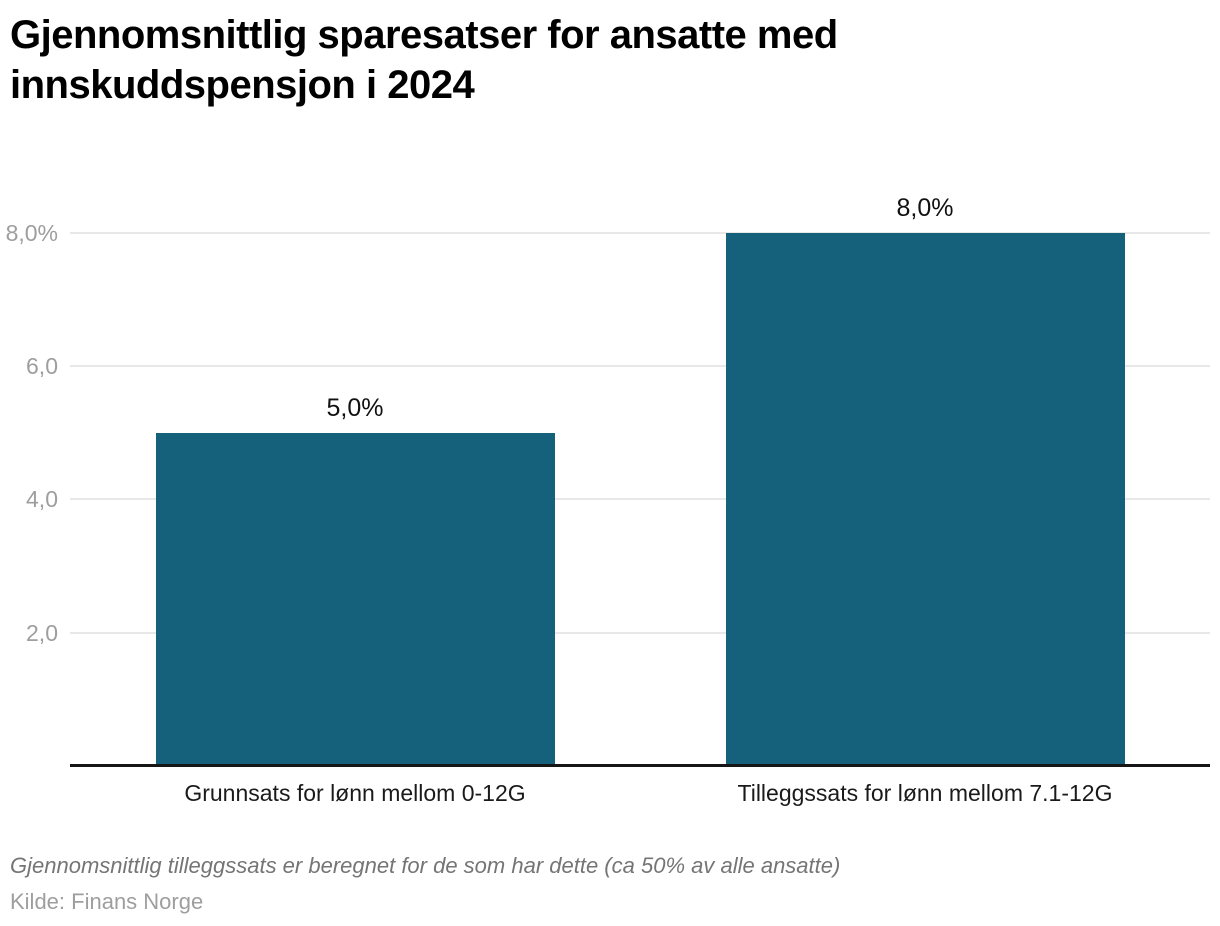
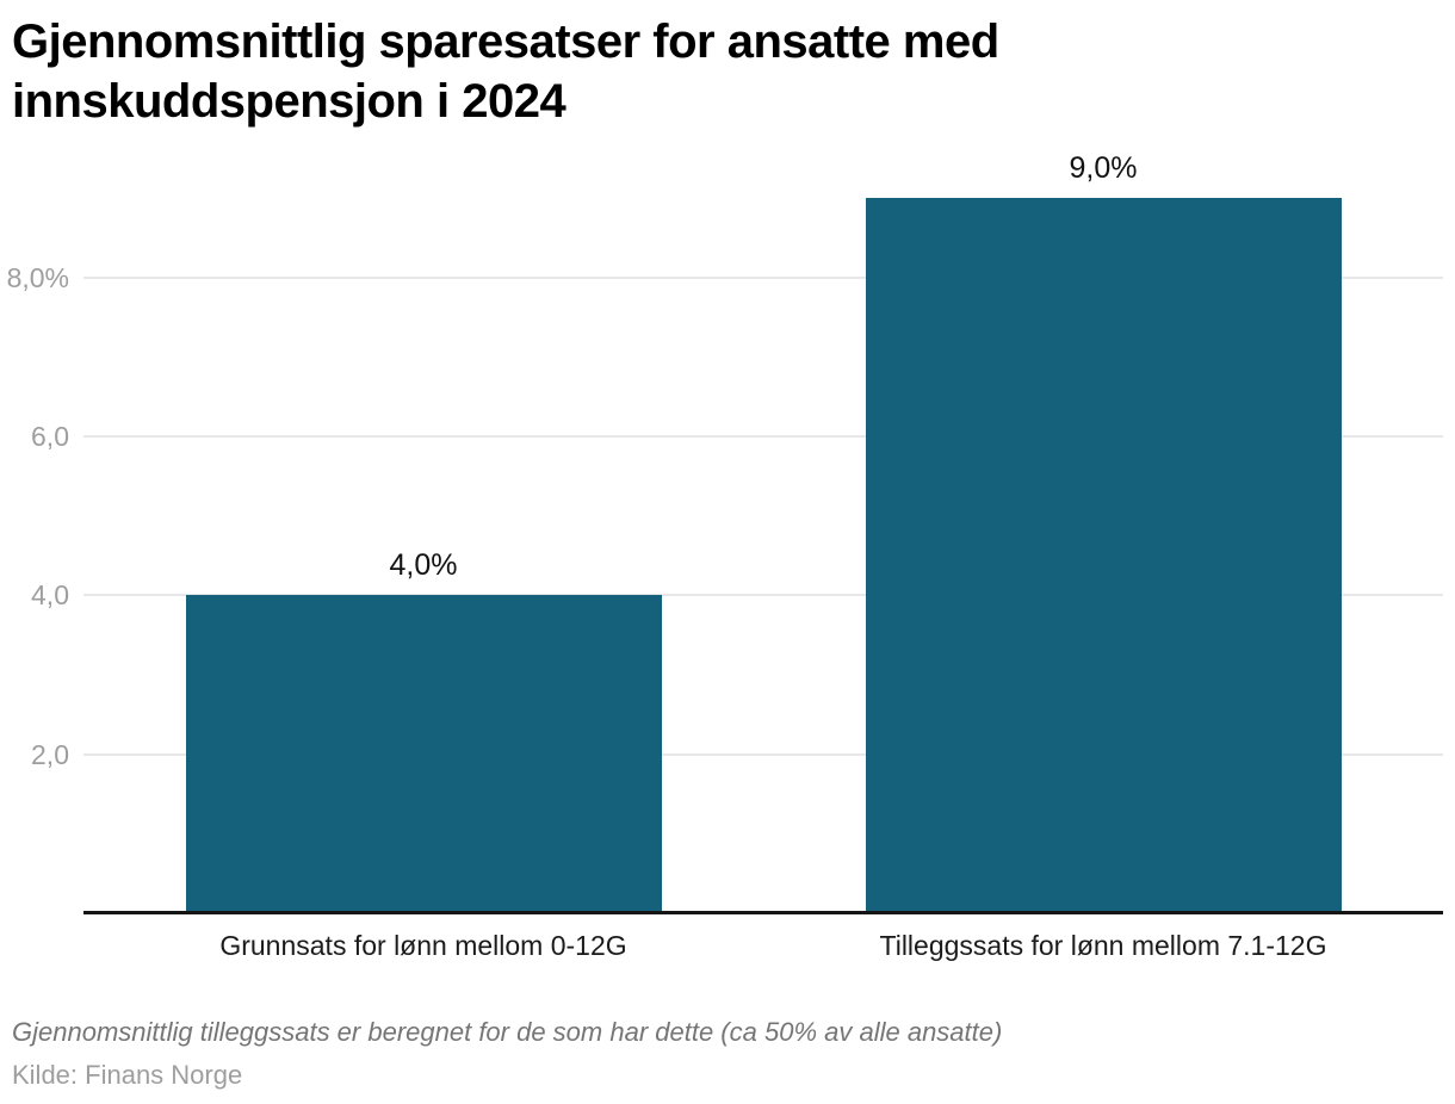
Grunnsats for lønn mellom 0-12G: 5,0% -> 4,0%
Tilleggssats for lønn mellom 7.1-12G: 8,0% -> 9,0%
